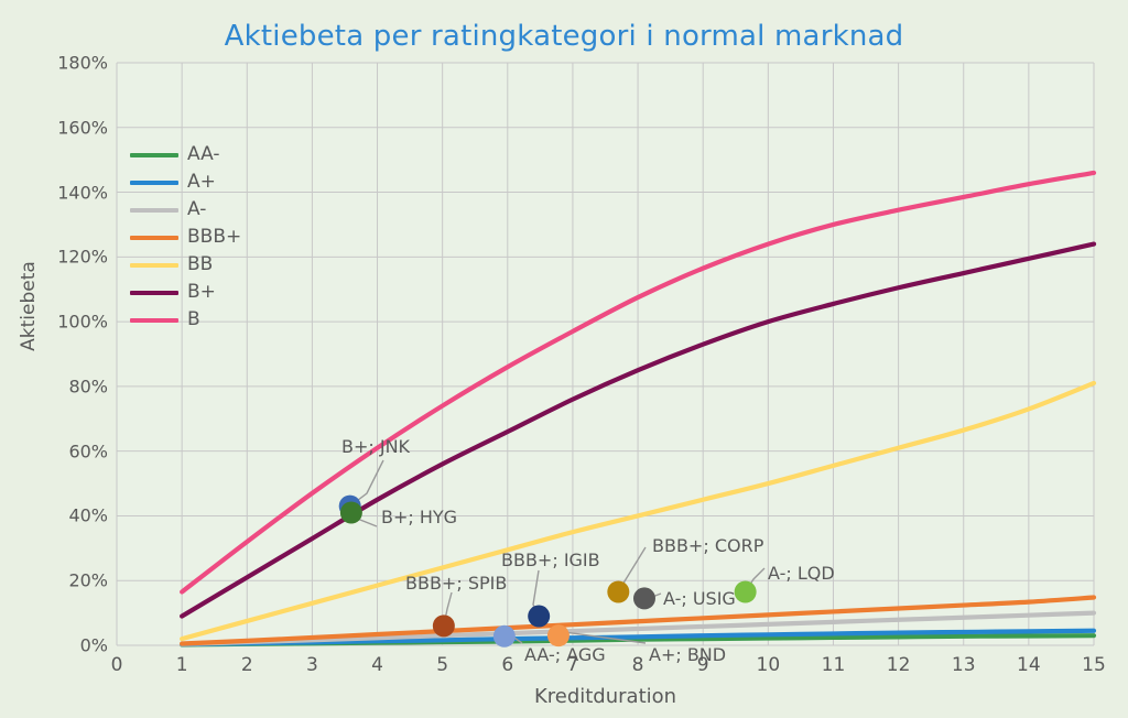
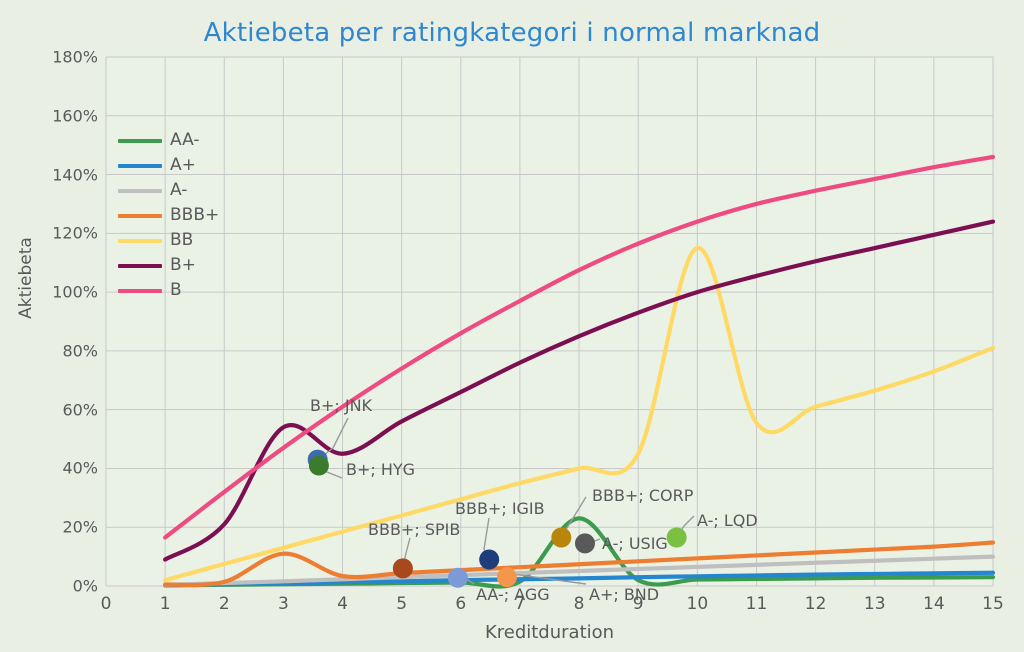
BBB+/3: 2% -> 11%
B+/3: 33% -> 54%
AA-/8: 2% -> 23%
BB/10: 50% -> 115%
